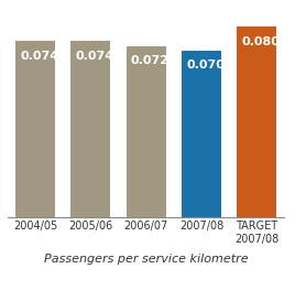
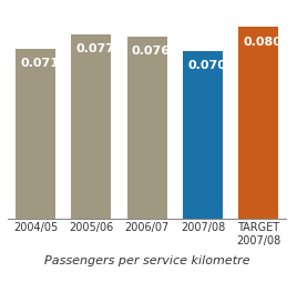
2004/05: 0.074 -> 0.071
2005/06: 0.074 -> 0.077
2006/07: 0.072 -> 0.076
